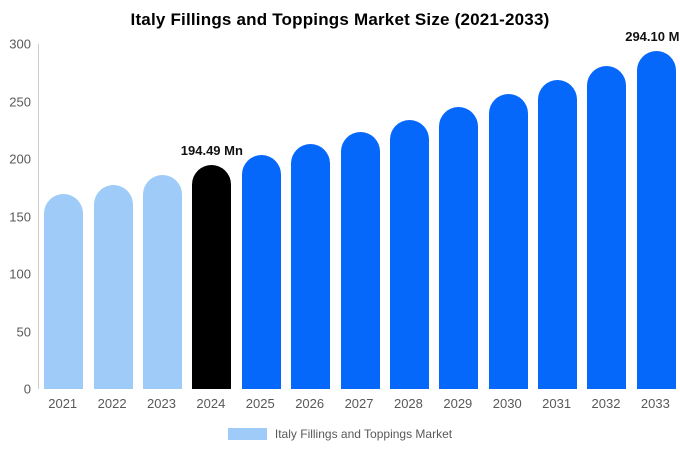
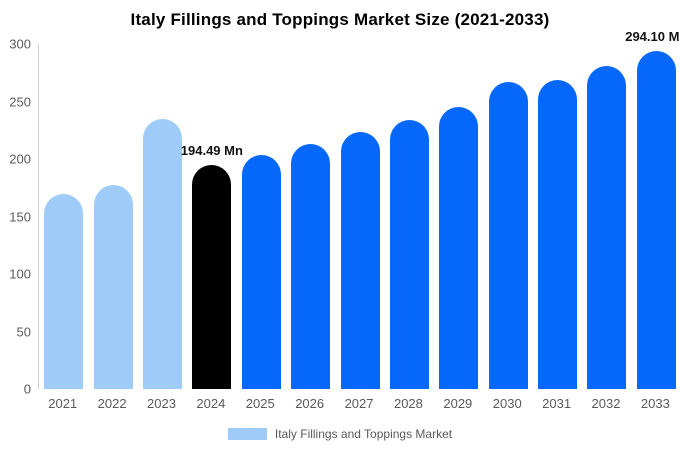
2023: 186 -> 235
2030: 256 -> 267
